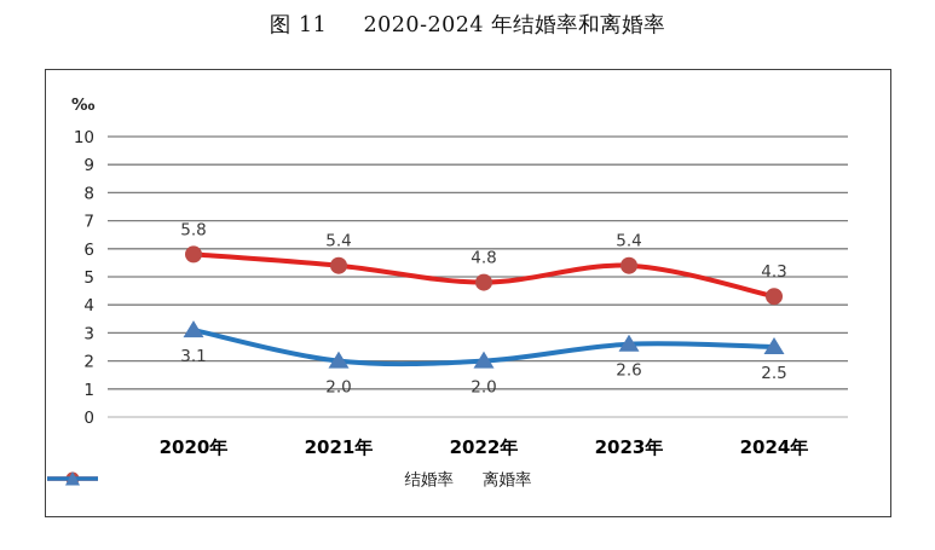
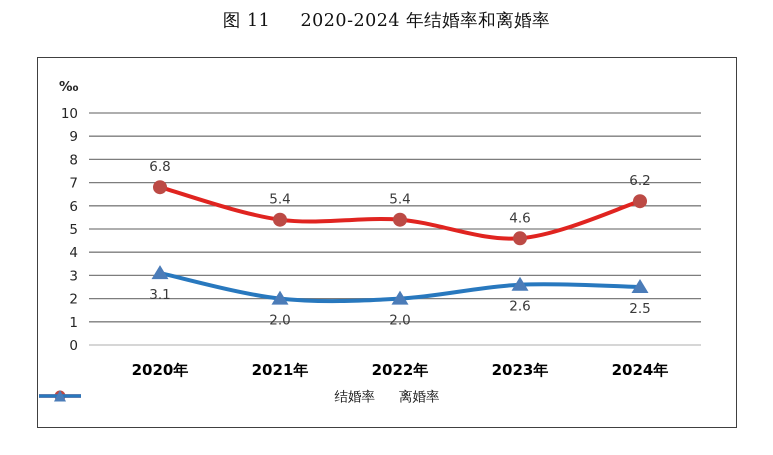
结婚率/2020年: 5.8 -> 6.8
结婚率/2022年: 4.8 -> 5.4
结婚率/2023年: 5.4 -> 4.6
结婚率/2024年: 4.3 -> 6.2
